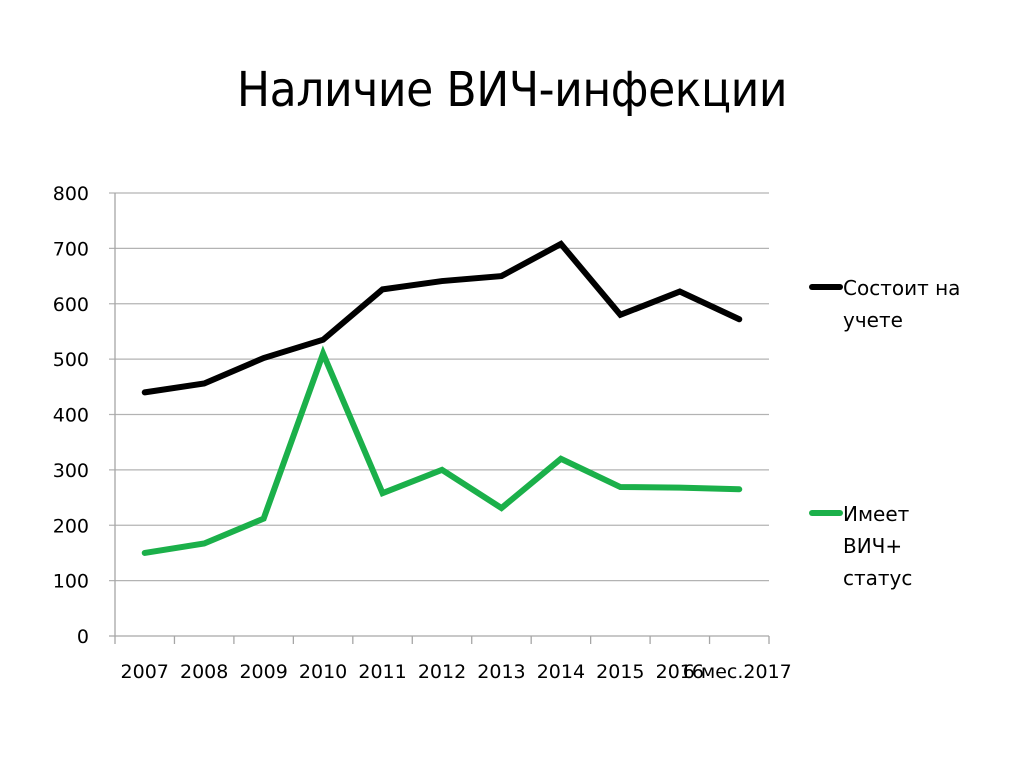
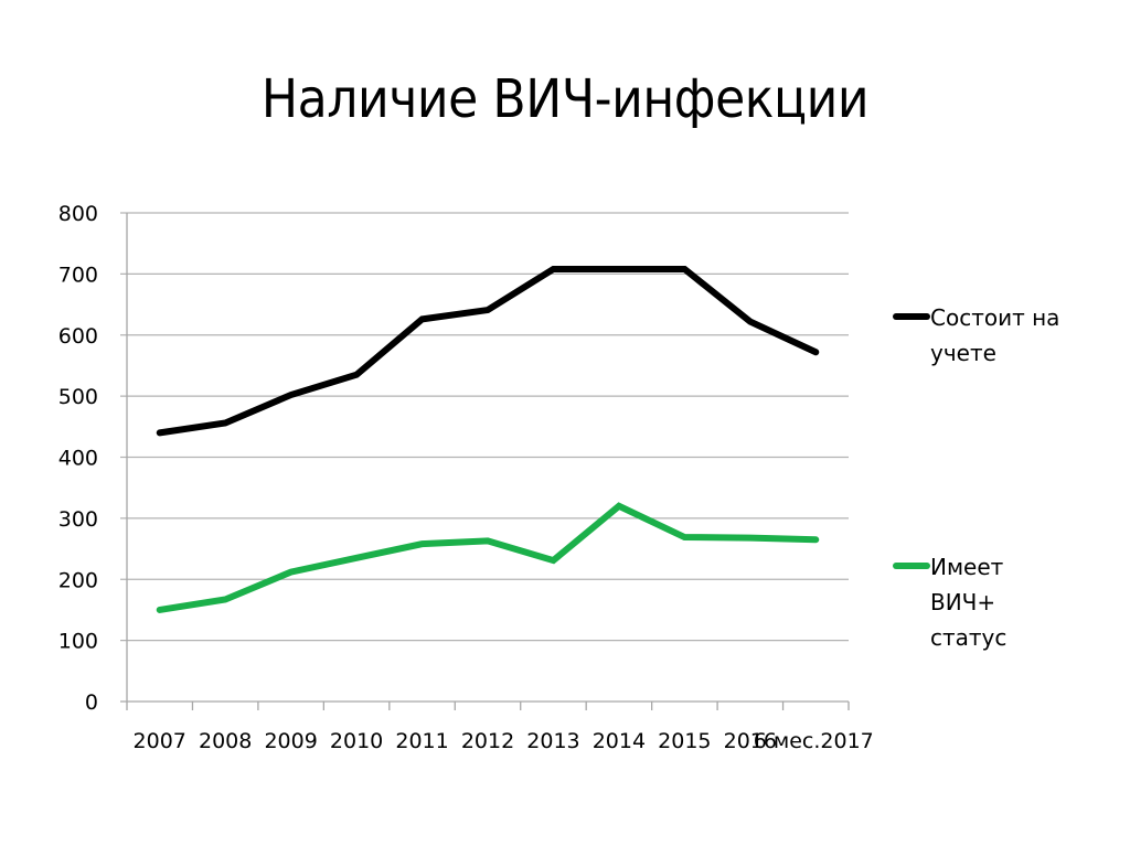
Имеет ВИЧ+ статус/2010: 510 -> 240
Имеет ВИЧ+ статус/2012: 300 -> 260
Состоит на учете/2013: 650 -> 710
Состоит на учете/2015: 580 -> 710
